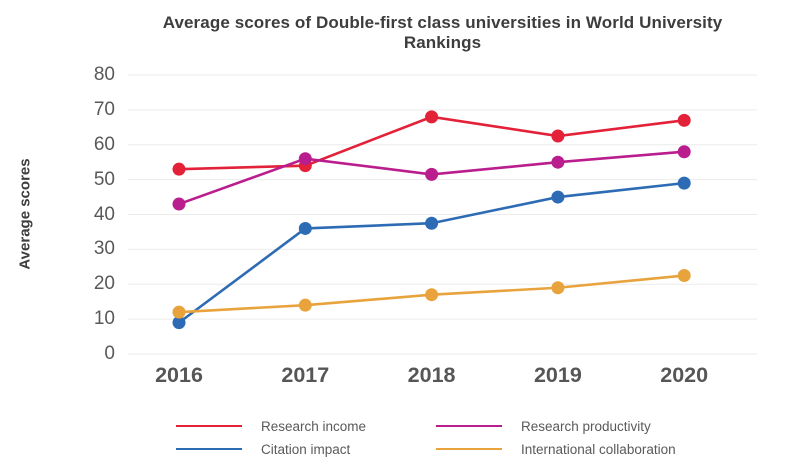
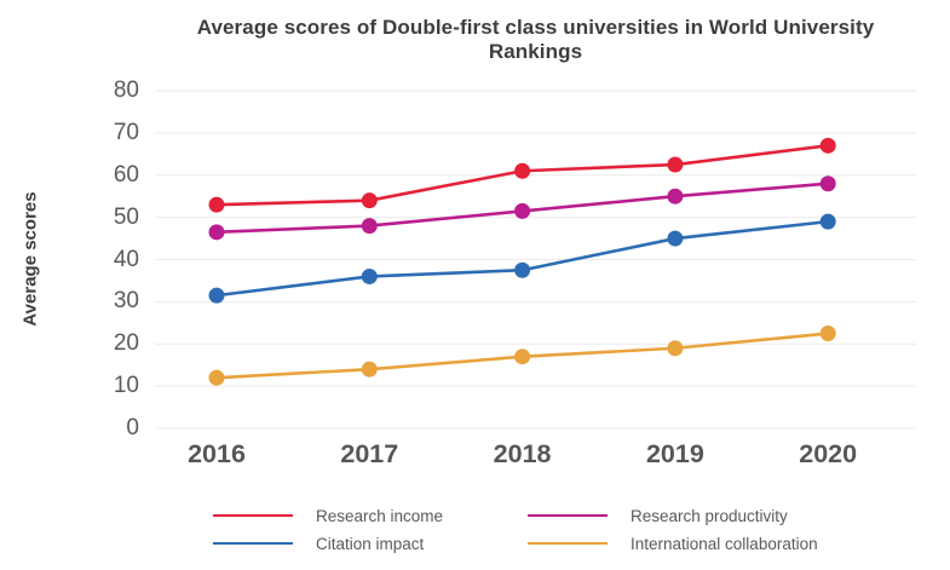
Research productivity/2016: 43 -> 46
Citation impact/2016: 9 -> 32
Research productivity/2017: 56 -> 48
Research income/2018: 68 -> 61
